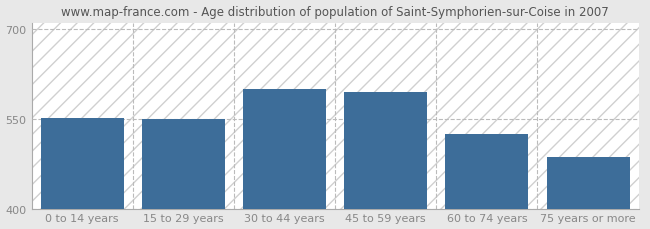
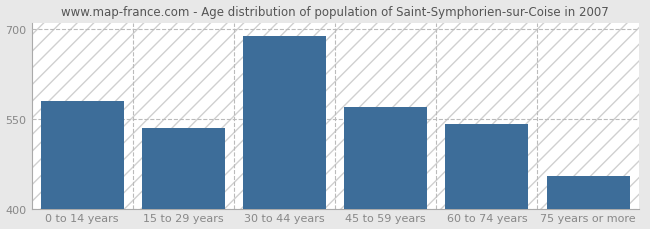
0 to 14 years: 552 -> 580
15 to 29 years: 550 -> 535
30 to 44 years: 600 -> 688
45 to 59 years: 594 -> 570
60 to 74 years: 524 -> 542
75 years or more: 486 -> 455
